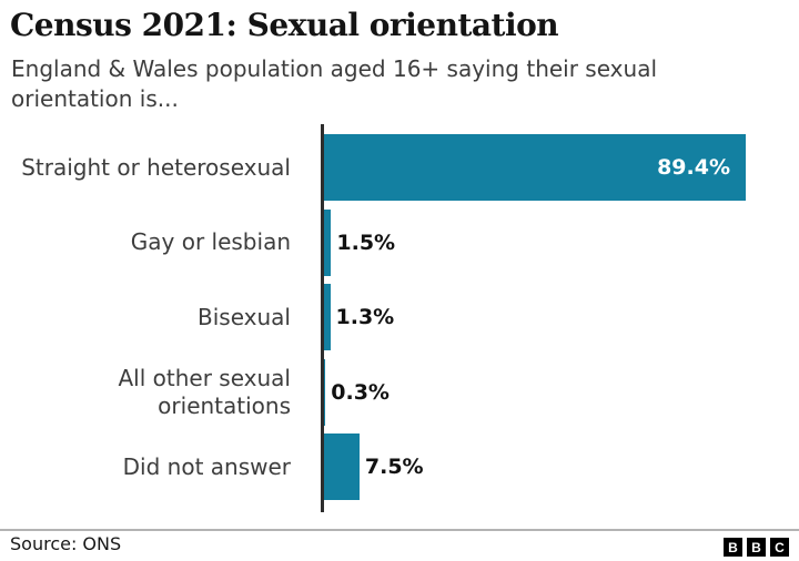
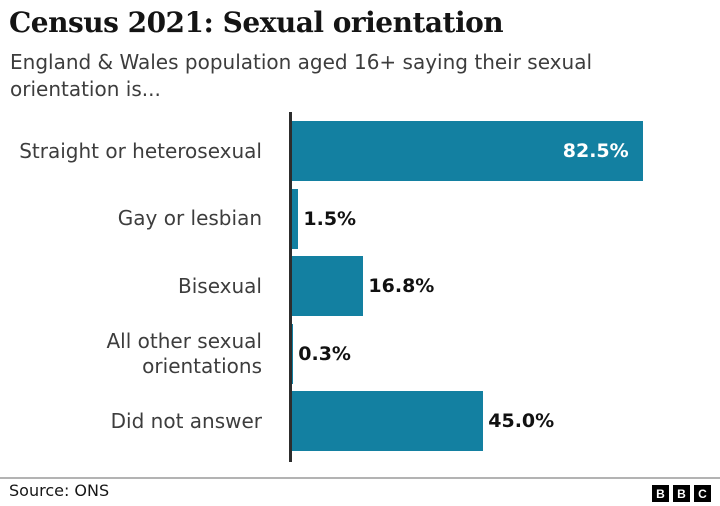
Straight or heterosexual: 89.4% -> 82.5%
Bisexual: 1.3% -> 16.8%
Did not answer: 7.5% -> 45.0%
